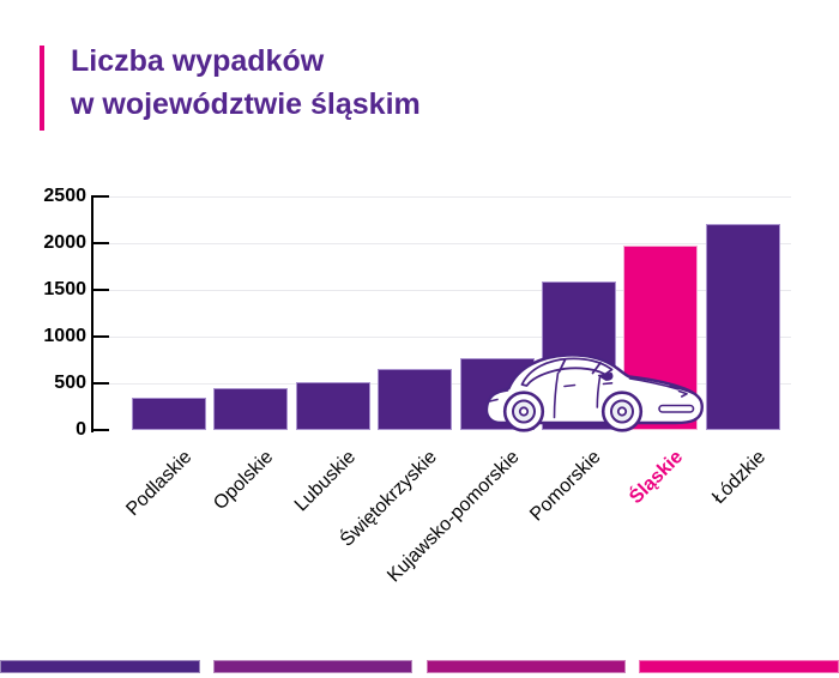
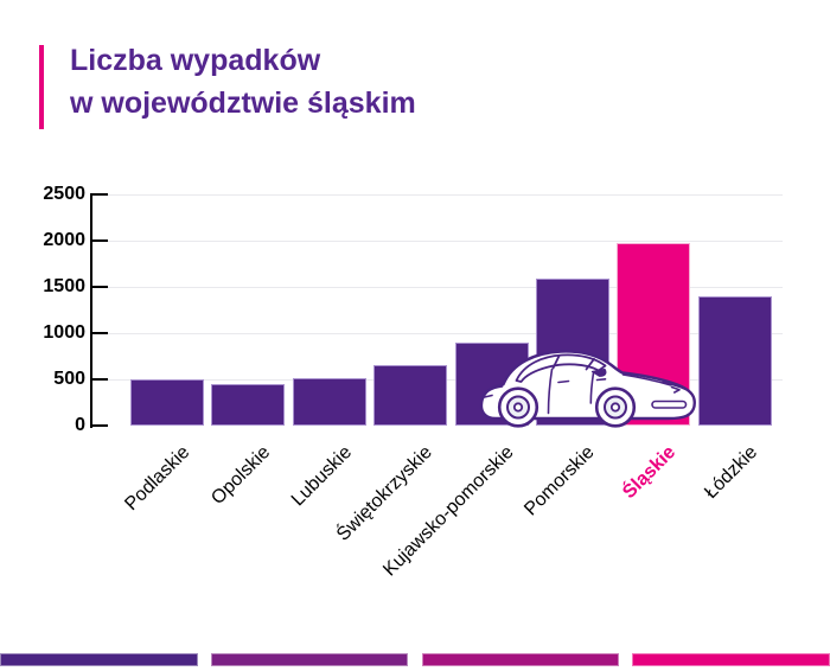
Podlaskie: 300 -> 500
Kujawsko-pomorskie: 800 -> 900
Łódzkie: 2200 -> 1400
